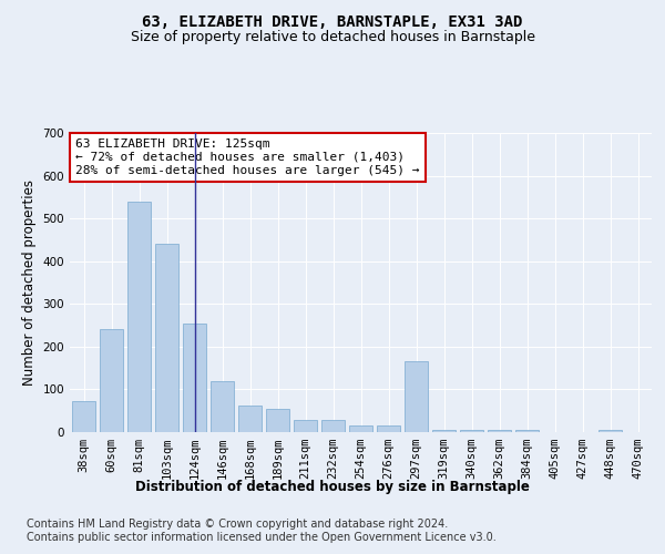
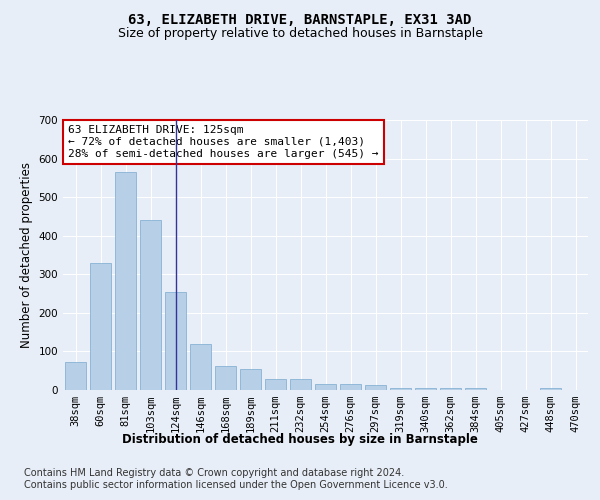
60sqm: 240 -> 330
81sqm: 540 -> 565
297sqm: 165 -> 12
